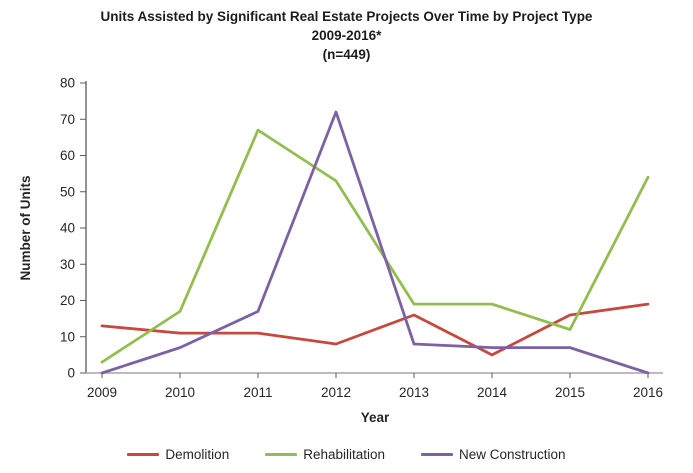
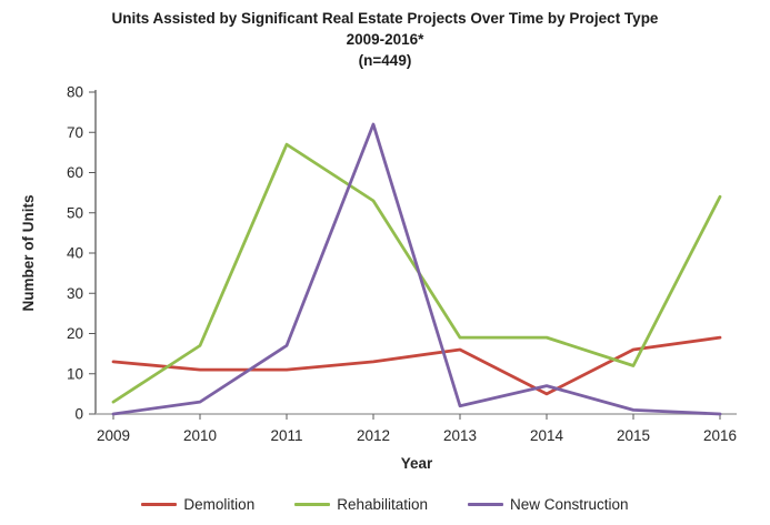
New Construction/2010: 7 -> 3
Demolition/2012: 8 -> 13
New Construction/2013: 8 -> 2
New Construction/2015: 7 -> 1
